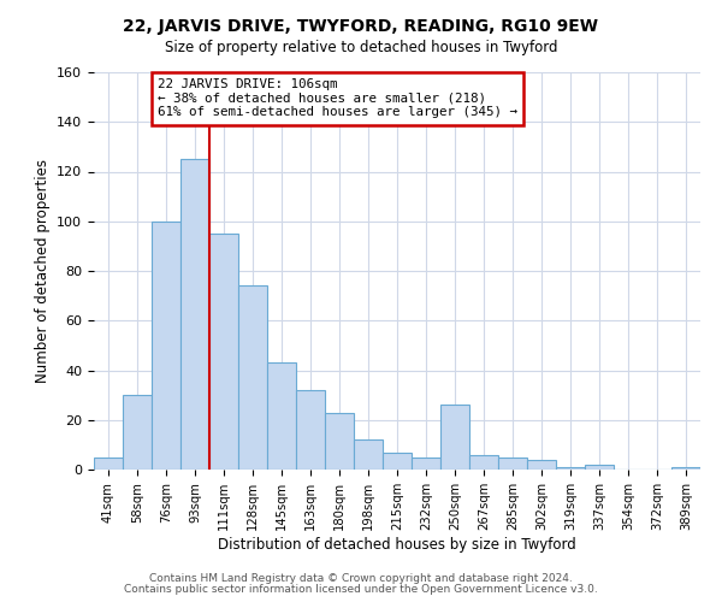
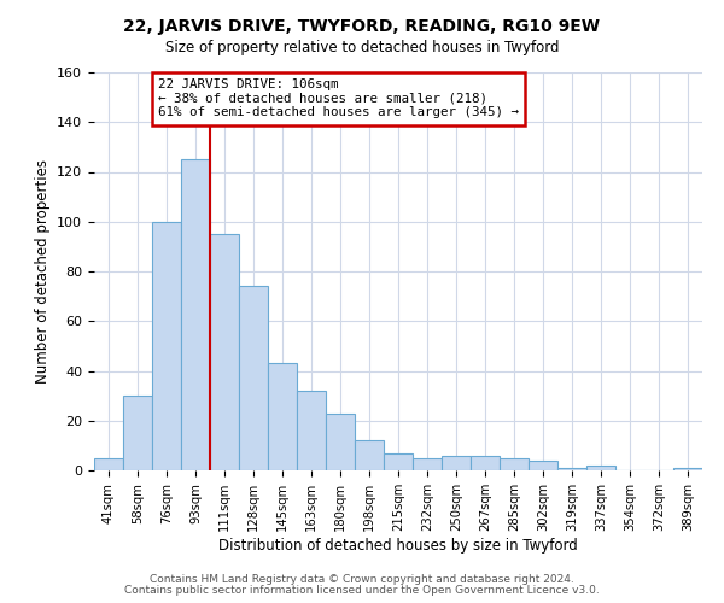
250sqm: 26 -> 6
